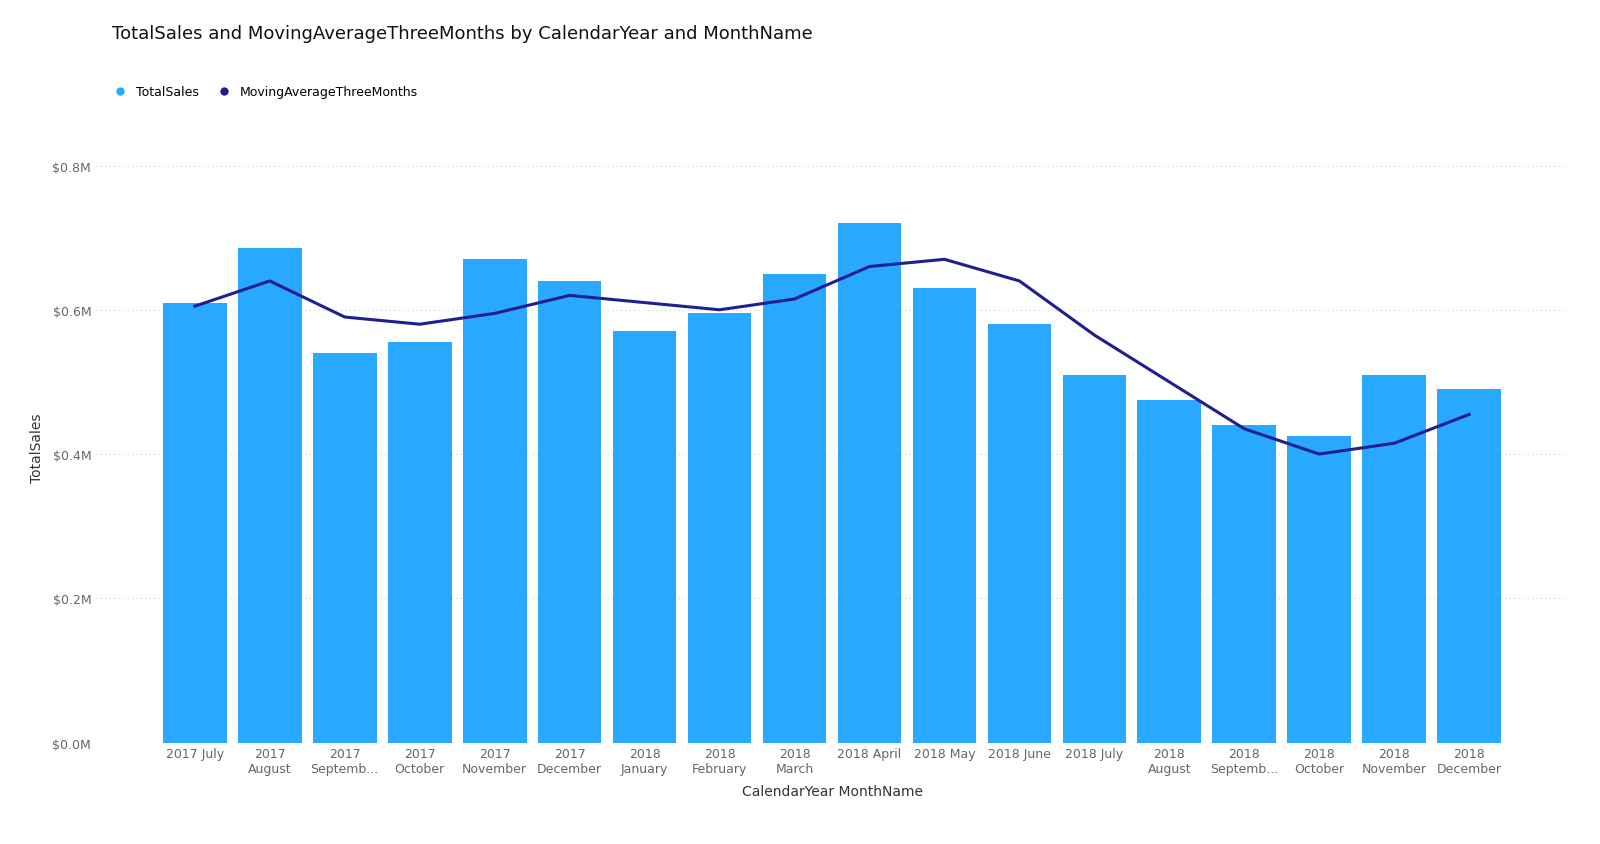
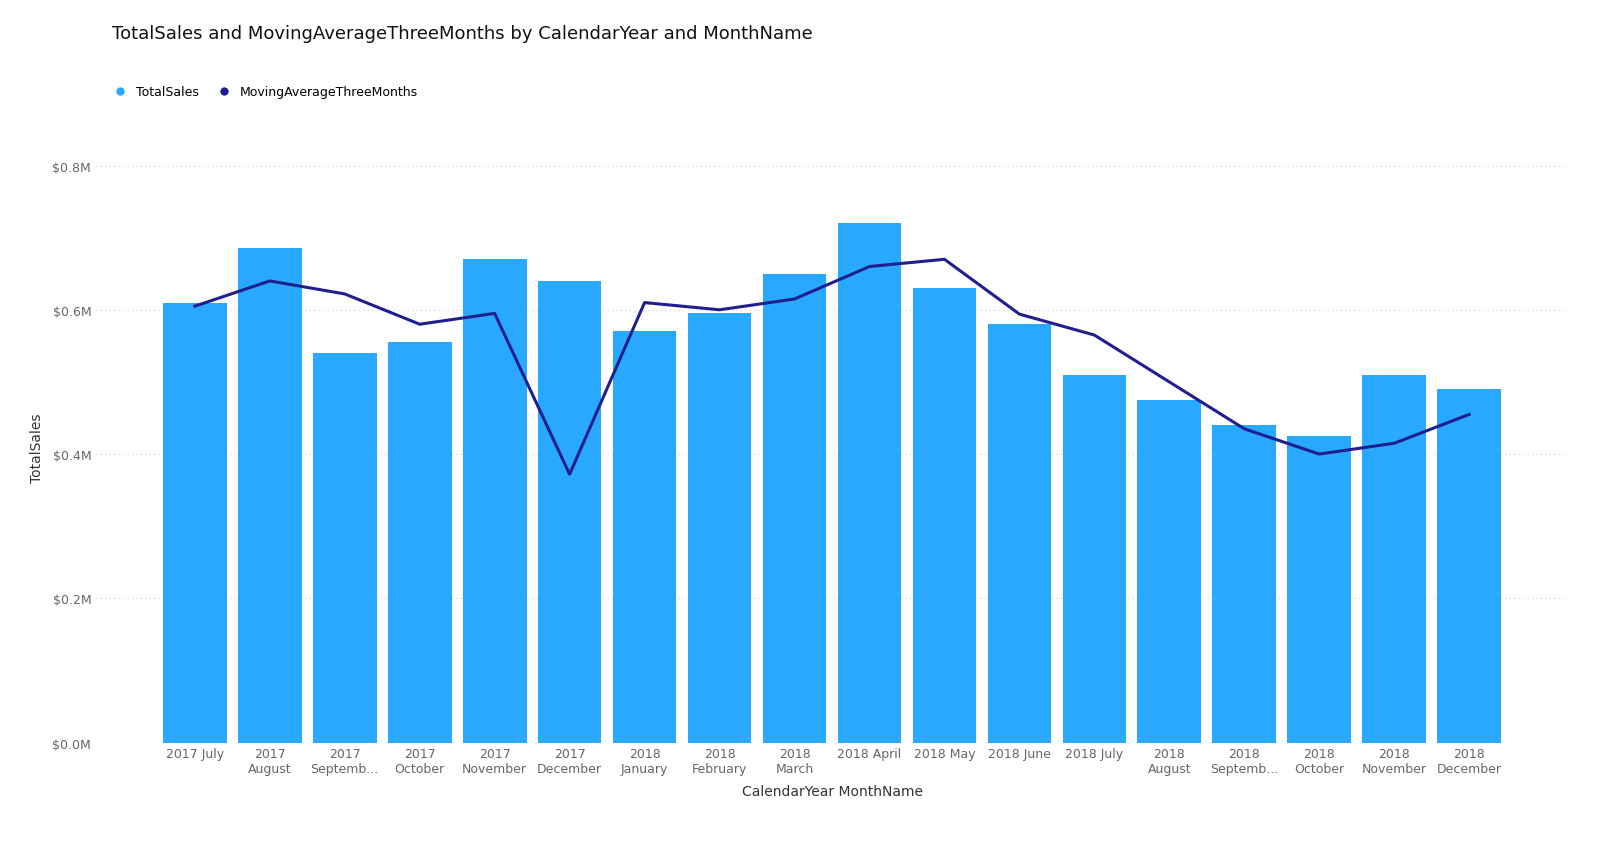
MovingAverageThreeMonths/2017 Septemb...: $0.590M -> $0.622M
MovingAverageThreeMonths/2017 December: $0.620M -> $0.372M
MovingAverageThreeMonths/2018 June: $0.640M -> $0.594M
